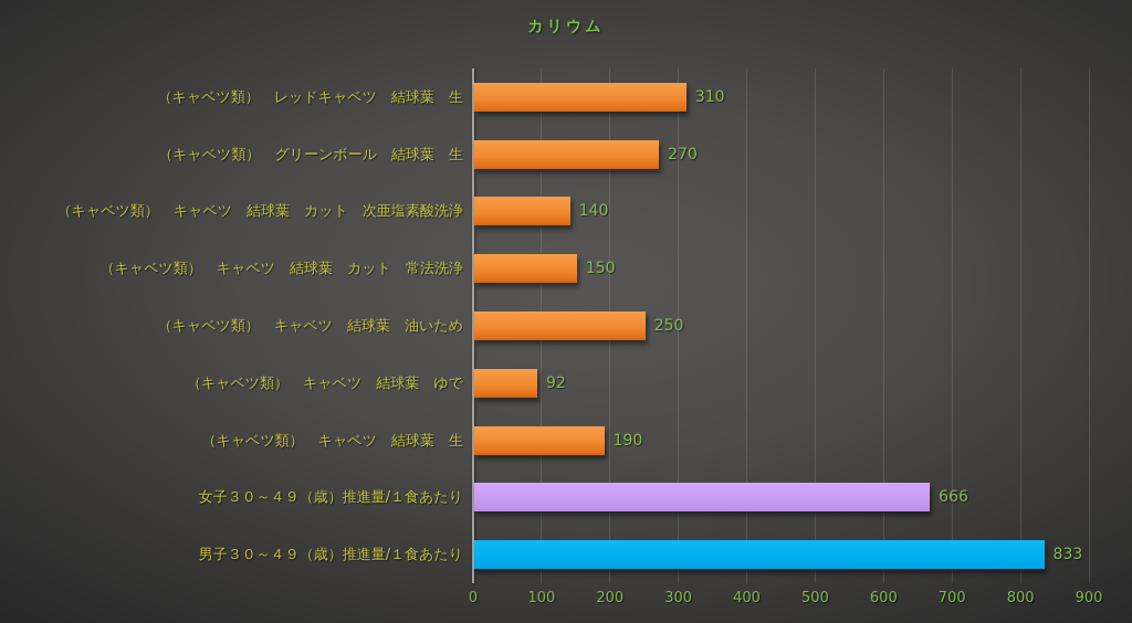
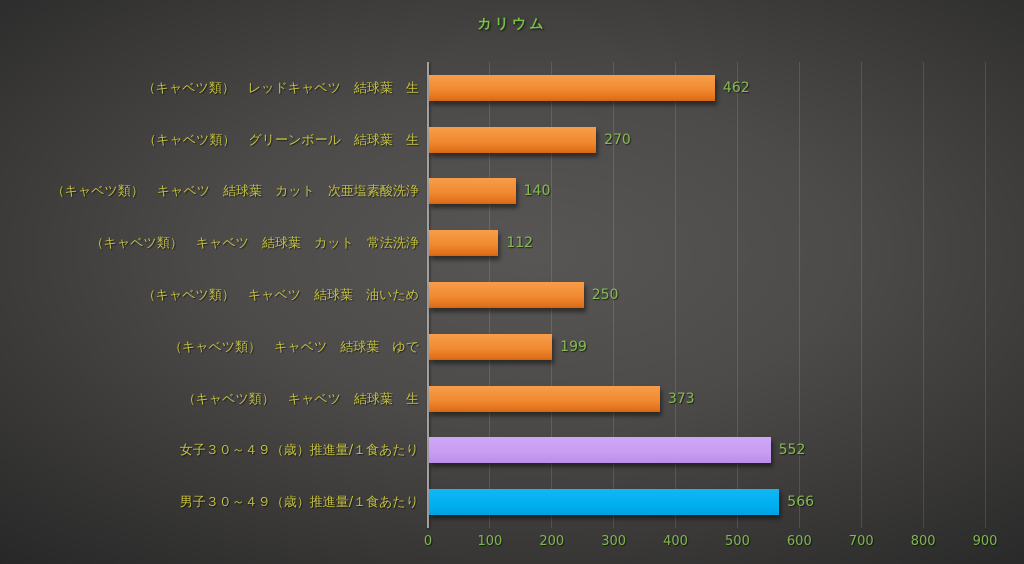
（キャベツ類） レッドキャベツ 結球葉 生: 310 -> 462
（キャベツ類） キャベツ 結球葉 カット 常法洗浄: 150 -> 112
（キャベツ類） キャベツ 結球葉 ゆで: 92 -> 199
（キャベツ類） キャベツ 結球葉 生: 190 -> 373
女子３０～４９（歳）推進量/１食あたり: 666 -> 552
男子３０～４９（歳）推進量/１食あたり: 833 -> 566
